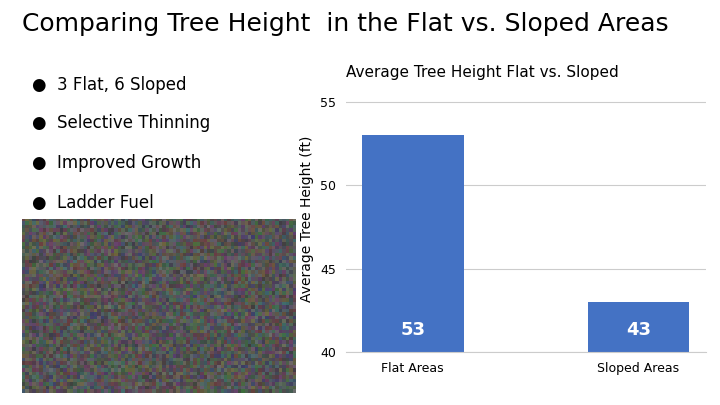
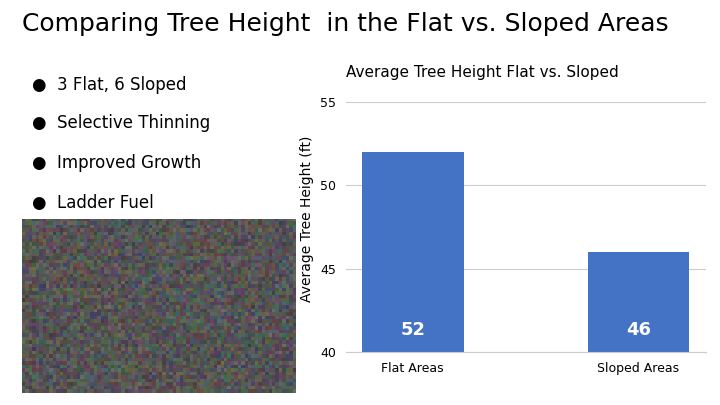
Flat Areas: 53 -> 52
Sloped Areas: 43 -> 46
